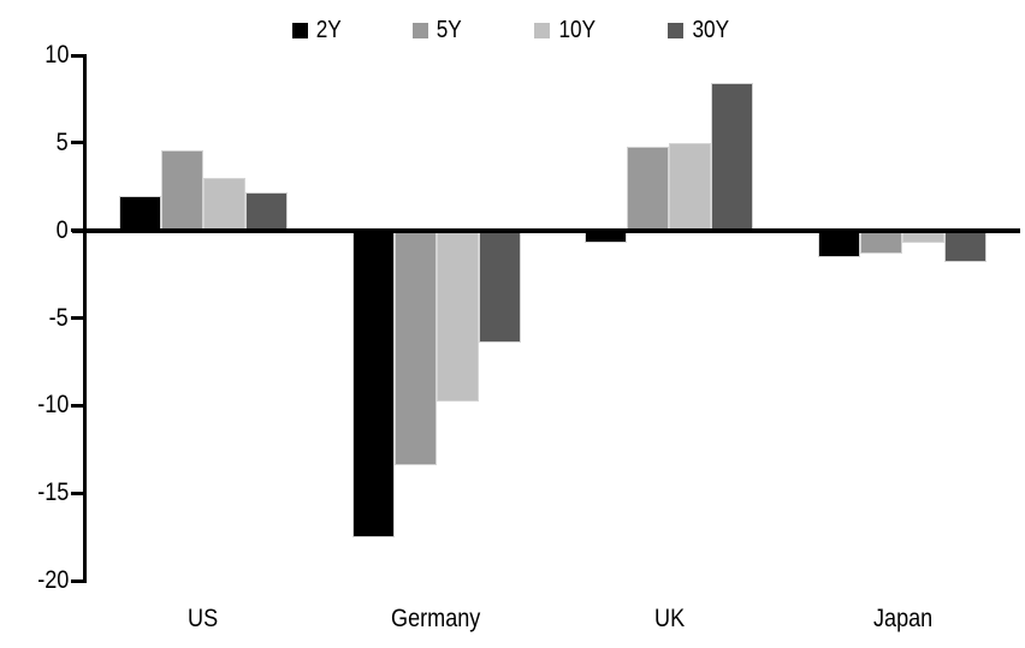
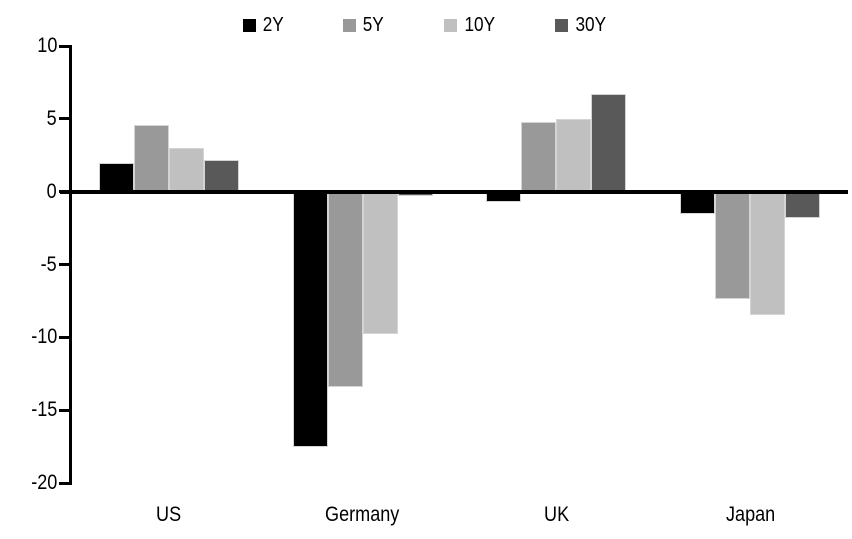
30Y/Germany: -6.4 -> -0.3
30Y/UK: 8.4 -> 6.7
5Y/Japan: -1.3 -> -7.4
10Y/Japan: -0.7 -> -8.5
